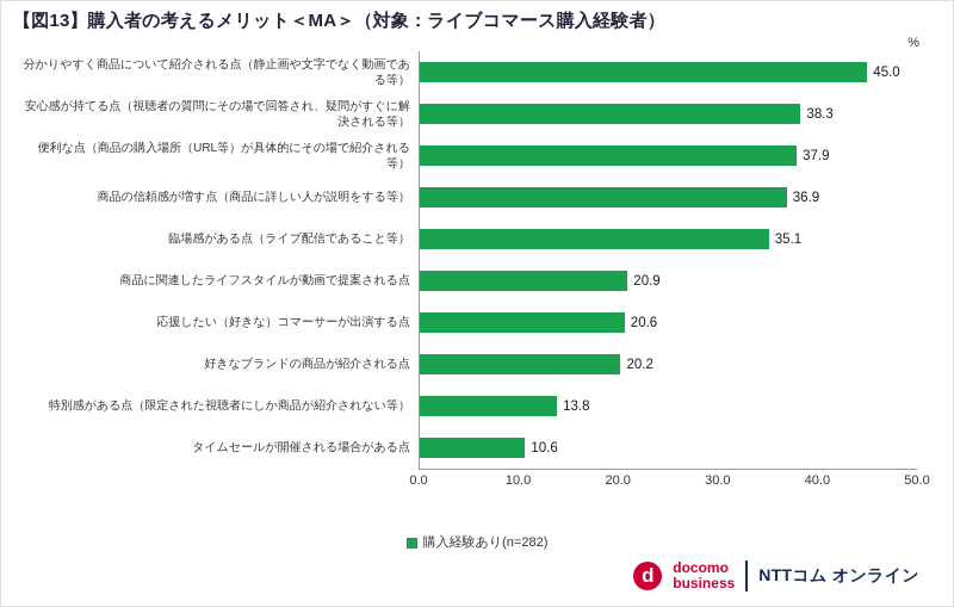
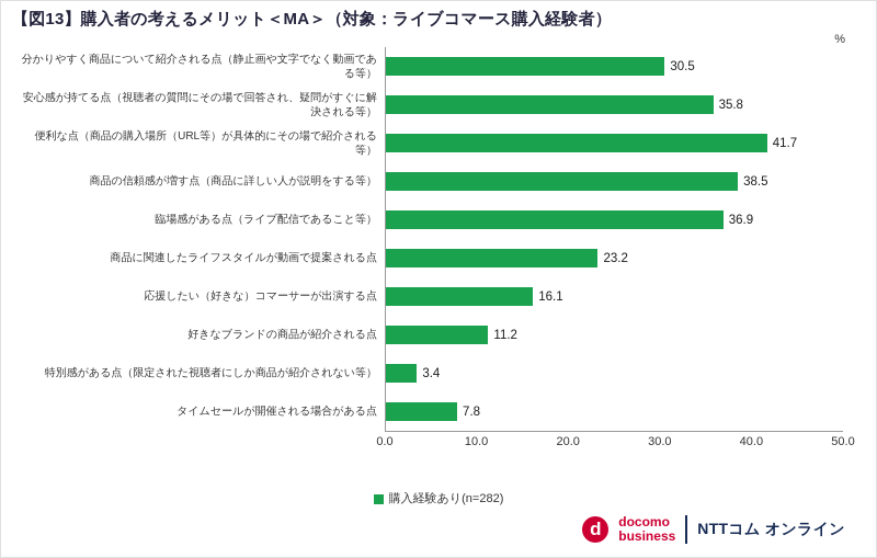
分かりやすく商品について紹介される点（静止画や文字でなく動画である等）: 45.0 -> 30.5
安心感が持てる点（視聴者の質問にその場で回答され、疑問がすぐに解決される等）: 38.3 -> 35.8
便利な点（商品の購入場所（URL等）が具体的にその場で紹介される等）: 37.9 -> 41.7
商品の信頼感が増す点（商品に詳しい人が説明をする等）: 36.9 -> 38.5
臨場感がある点（ライブ配信であること等）: 35.1 -> 36.9
商品に関連したライフスタイルが動画で提案される点: 20.9 -> 23.2
応援したい（好きな）コマーサーが出演する点: 20.6 -> 16.1
好きなブランドの商品が紹介される点: 20.2 -> 11.2
特別感がある点（限定された視聴者にしか商品が紹介されない等）: 13.8 -> 3.4
タイムセールが開催される場合がある点: 10.6 -> 7.8
